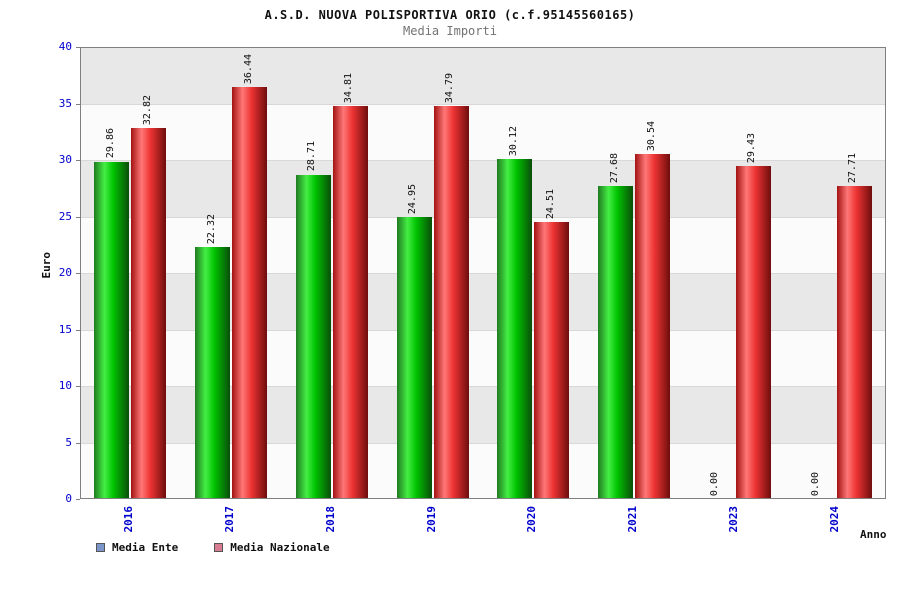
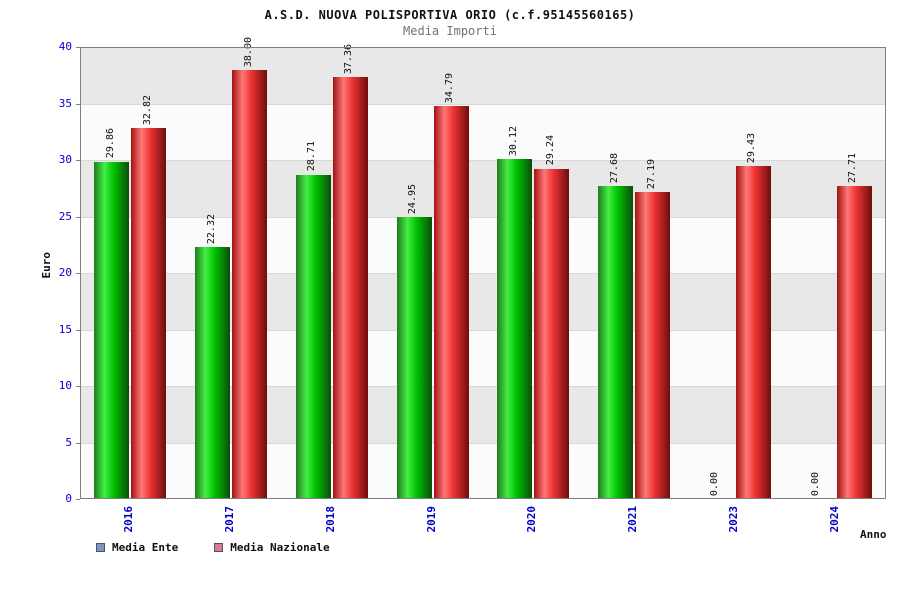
Media Nazionale/2017: 36.44 -> 38.00
Media Nazionale/2018: 34.81 -> 37.36
Media Nazionale/2020: 24.51 -> 29.24
Media Nazionale/2021: 30.54 -> 27.19
